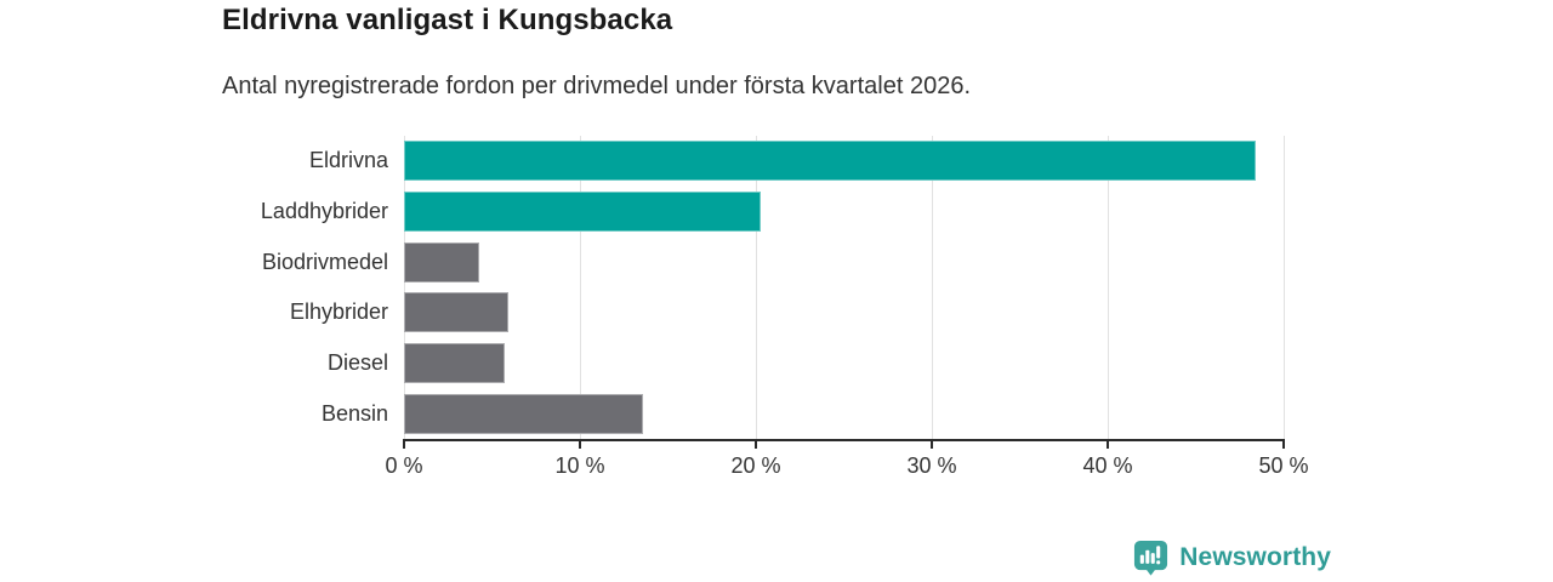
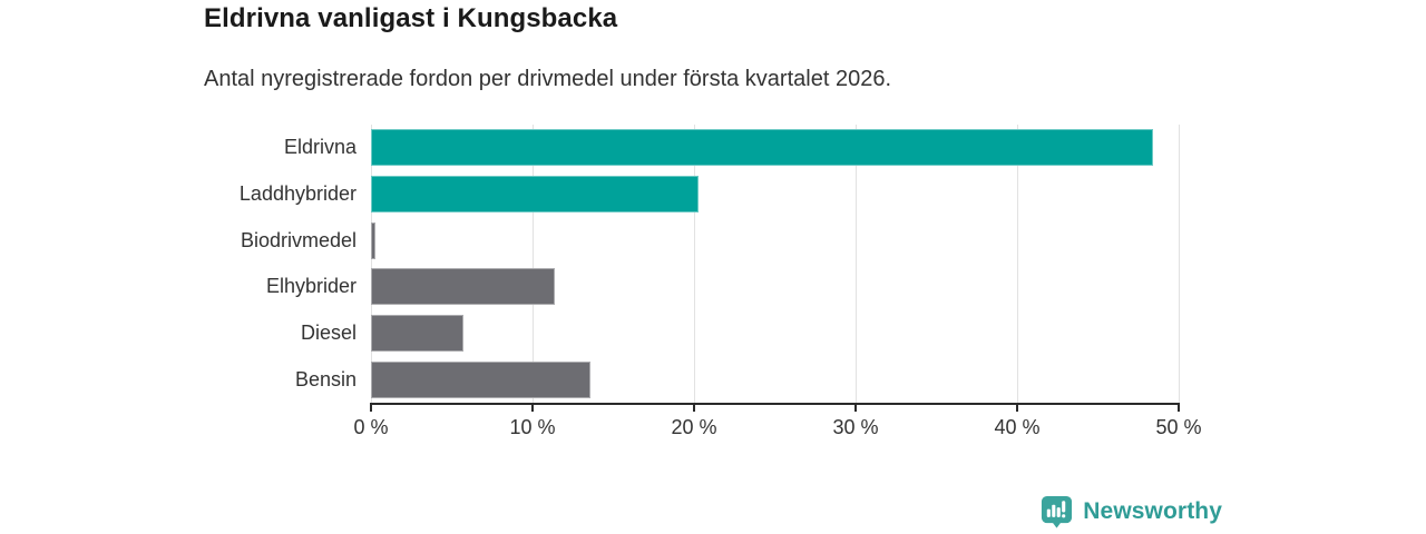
Biodrivmedel: 4.3% -> 0.3%
Elhybrider: 5.9% -> 11.4%
